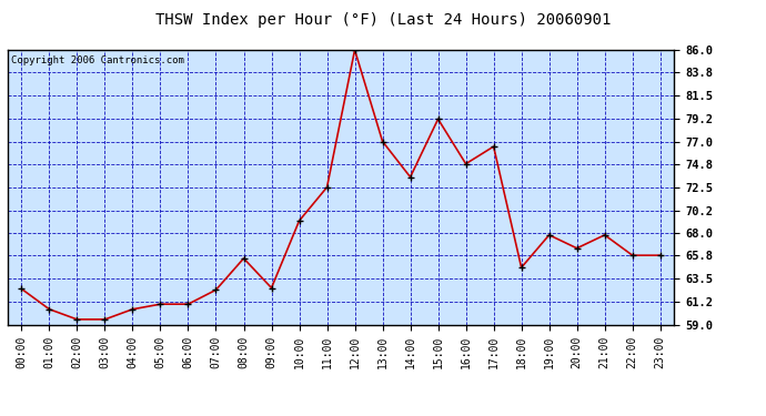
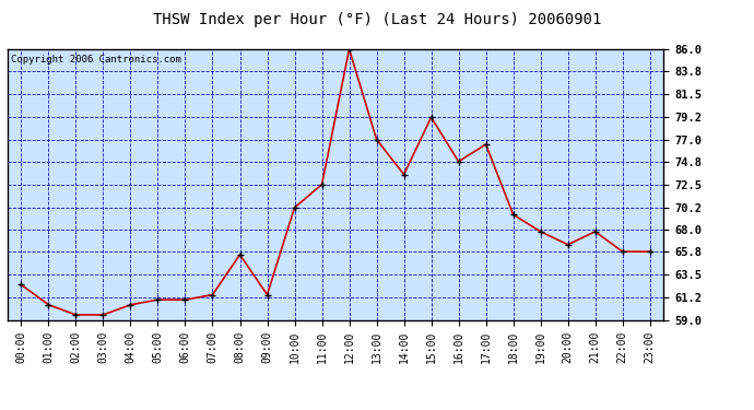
07:00: 62.4 -> 61.5
09:00: 62.6 -> 61.5
10:00: 69.2 -> 70.2
18:00: 64.6 -> 69.5
